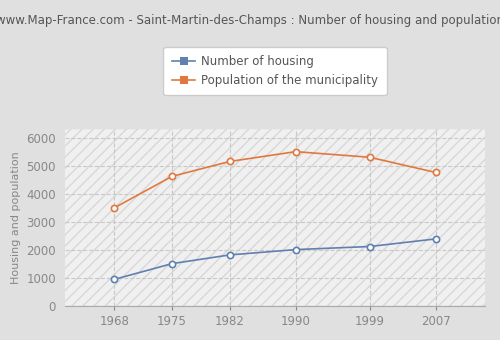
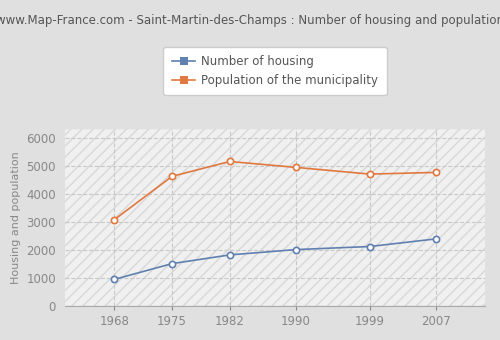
Population of the municipality/1968: 3500 -> 3080
Population of the municipality/1990: 5500 -> 4940
Population of the municipality/1999: 5300 -> 4700
